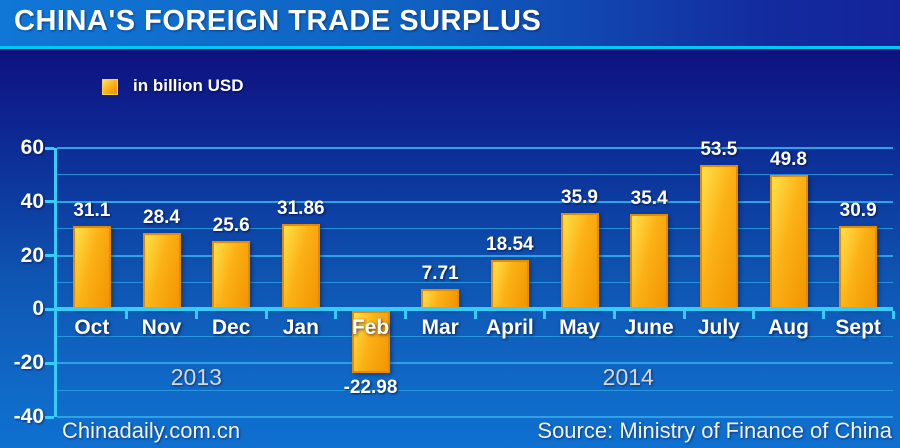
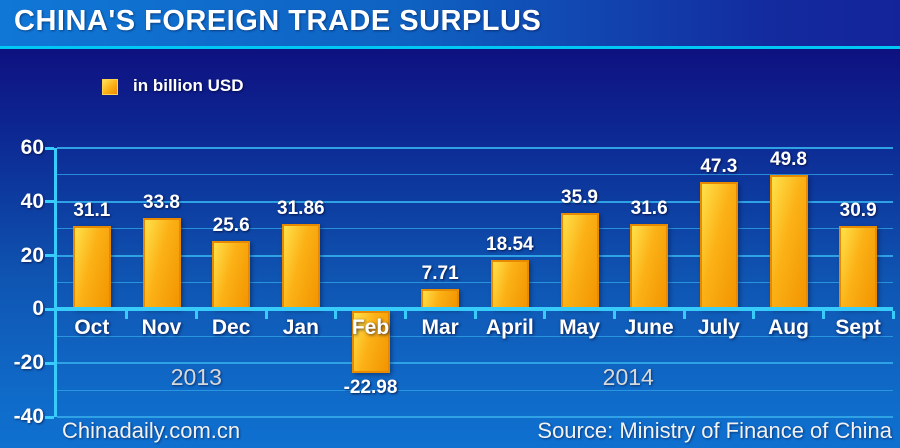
Nov: 28.4 -> 33.8
June: 35.4 -> 31.6
July: 53.5 -> 47.3
